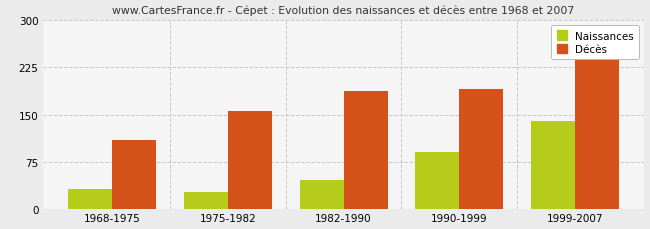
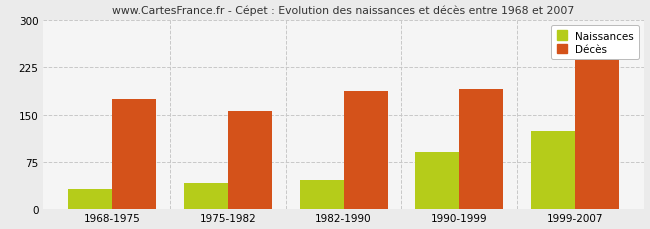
Décès/1968-1975: 110 -> 174
Naissances/1975-1982: 27 -> 42
Naissances/1999-2007: 140 -> 124
